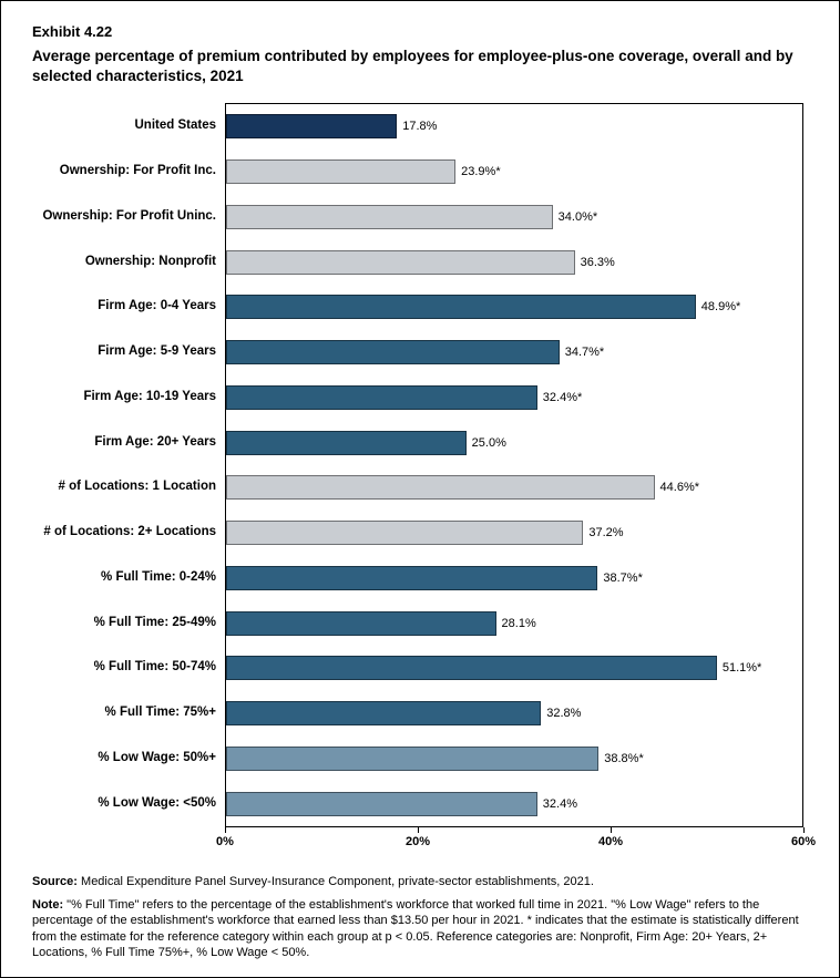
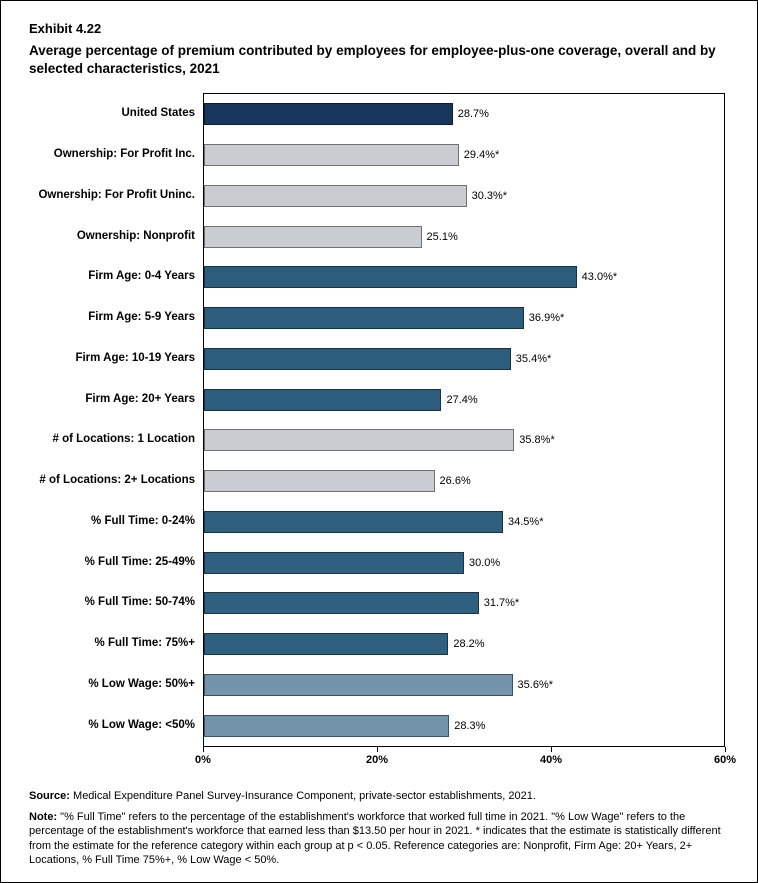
United States: 17.8% -> 28.7%
Ownership: For Profit Inc.: 23.9 -> 29.4
Ownership: For Profit Uninc.: 34.0 -> 30.3
Ownership: Nonprofit: 36.3% -> 25.1%
Firm Age: 0-4 Years: 48.9 -> 43.0
Firm Age: 5-9 Years: 34.7 -> 36.9
Firm Age: 10-19 Years: 32.4 -> 35.4
Firm Age: 20+ Years: 25.0% -> 27.4%
# of Locations: 1 Location: 44.6 -> 35.8
# of Locations: 2+ Locations: 37.2% -> 26.6%
% Full Time: 0-24%: 38.7 -> 34.5
% Full Time: 25-49%: 28.1% -> 30.0%
% Full Time: 50-74%: 51.1 -> 31.7
% Full Time: 75%+: 32.8% -> 28.2%
% Low Wage: 50%+: 38.8 -> 35.6
% Low Wage: <50%: 32.4% -> 28.3%
